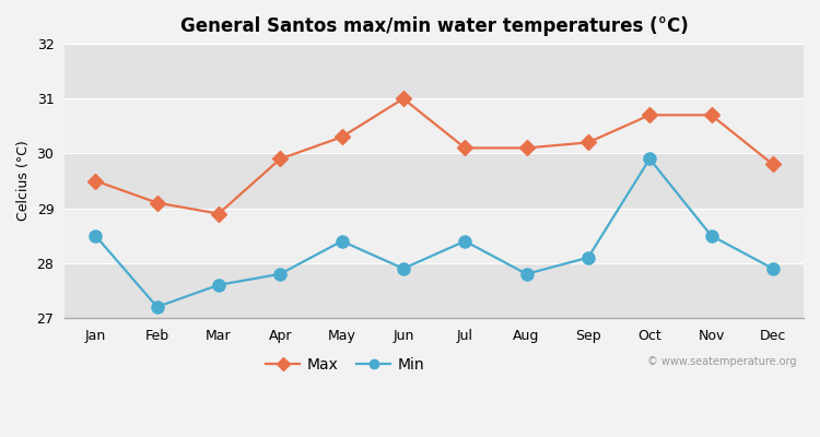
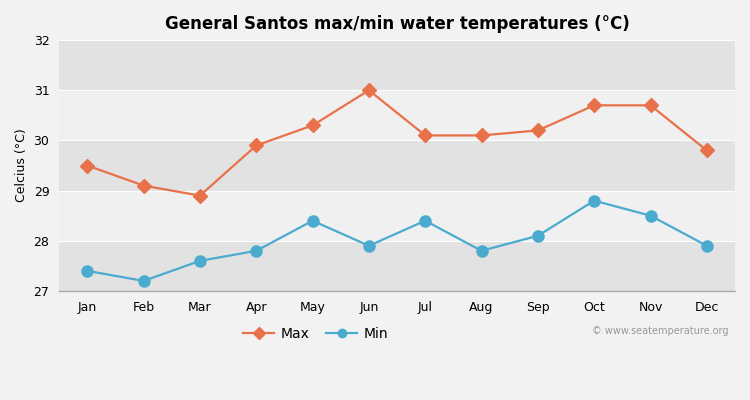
Min/Jan: 28.5 -> 27.4
Min/Oct: 29.9 -> 28.8
